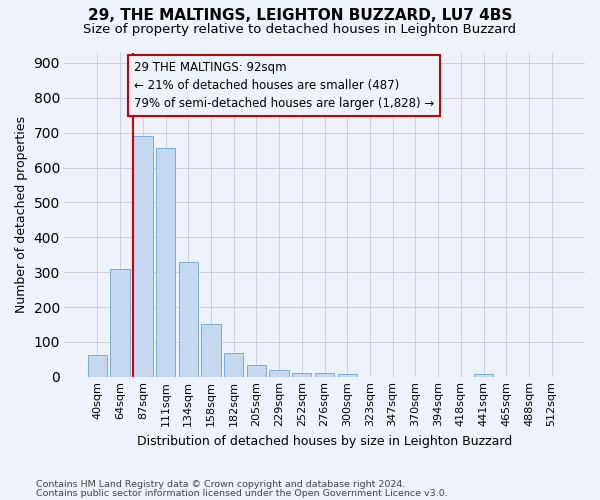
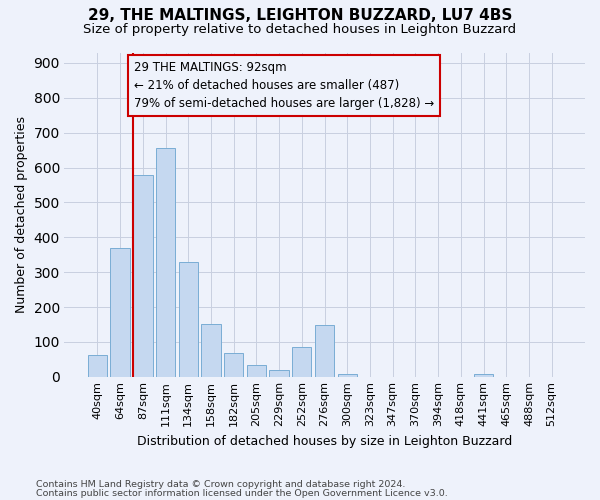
64sqm: 310 -> 370
87sqm: 690 -> 580
252sqm: 12 -> 85
276sqm: 10 -> 150
